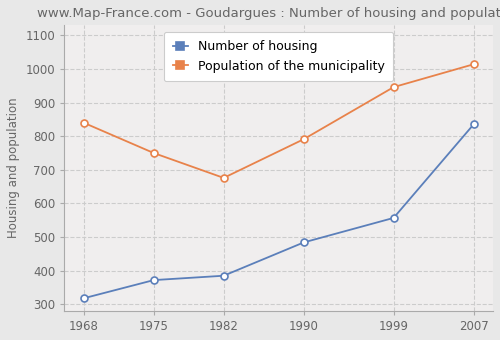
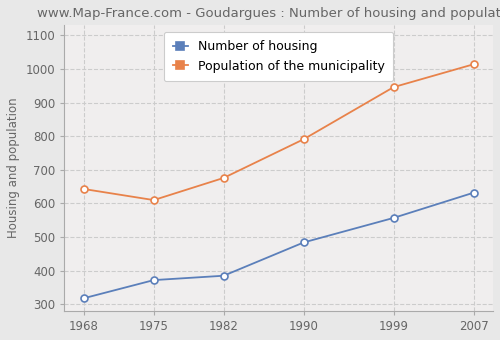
Population of the municipality/1968: 840 -> 643
Population of the municipality/1975: 750 -> 610
Number of housing/2007: 835 -> 632
